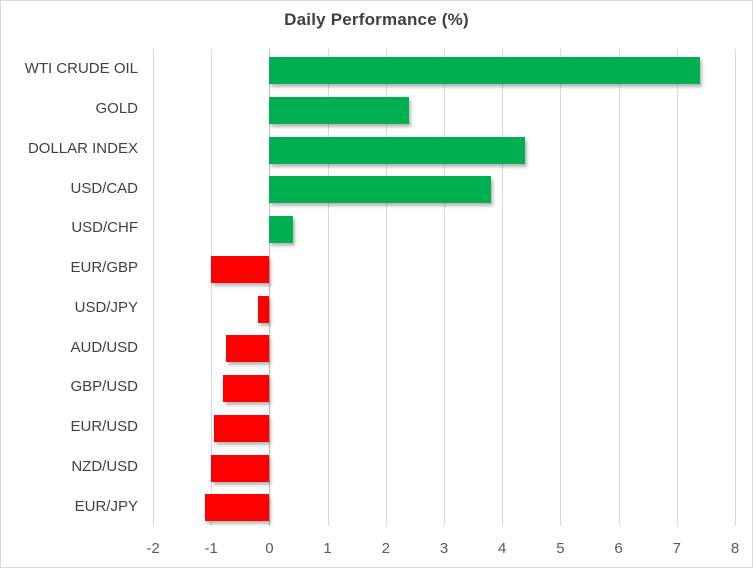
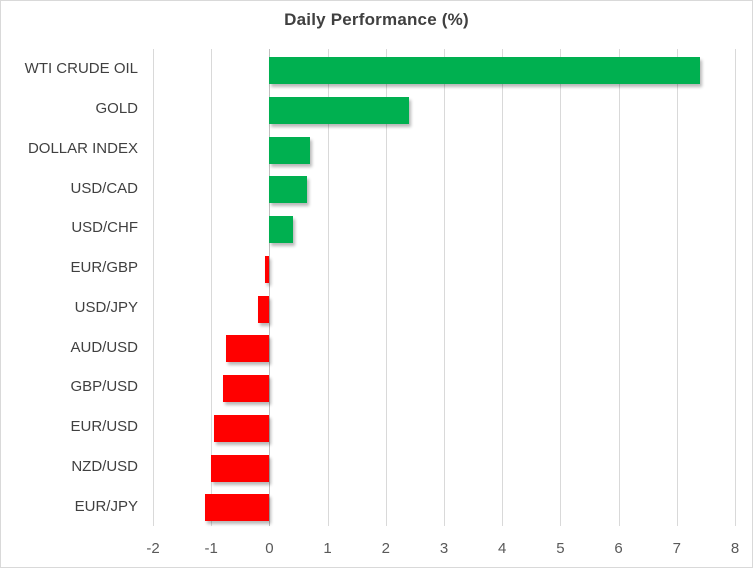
DOLLAR INDEX: 4.4 -> 0.7
USD/CAD: 3.8 -> 0.7
EUR/GBP: -1.0 -> -0.1
